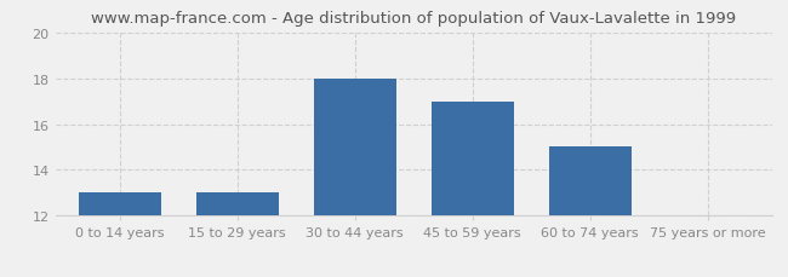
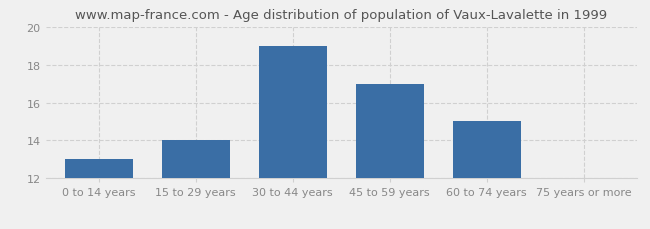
15 to 29 years: 13 -> 14
30 to 44 years: 18 -> 19
